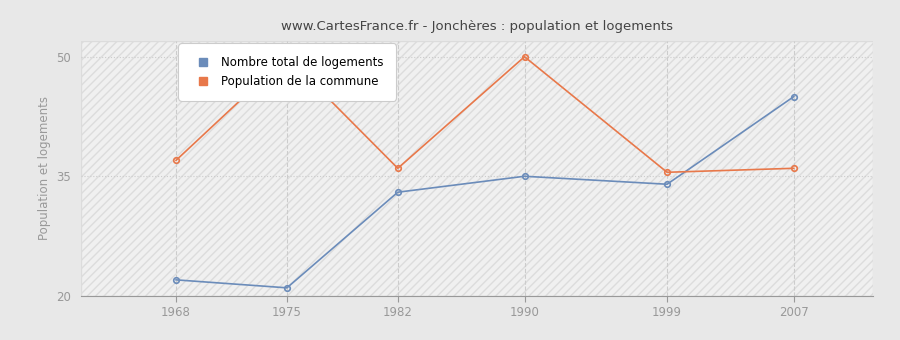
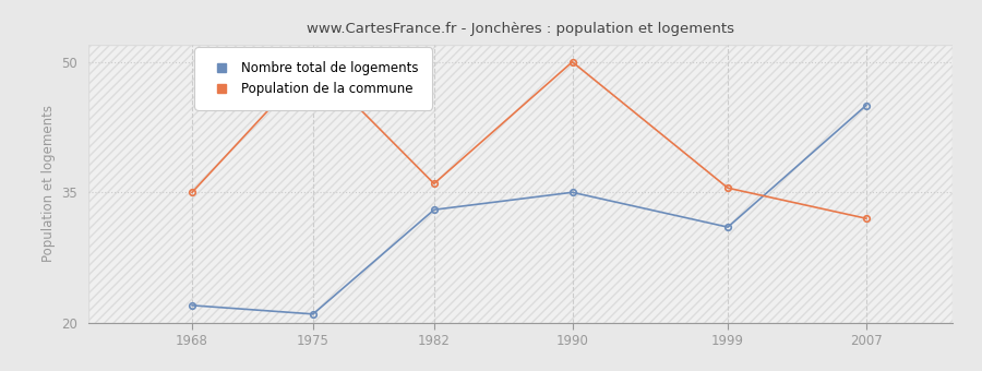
Population de la commune/1968: 37.0 -> 35.0
Nombre total de logements/1999: 34 -> 31
Population de la commune/2007: 36.0 -> 32.0
